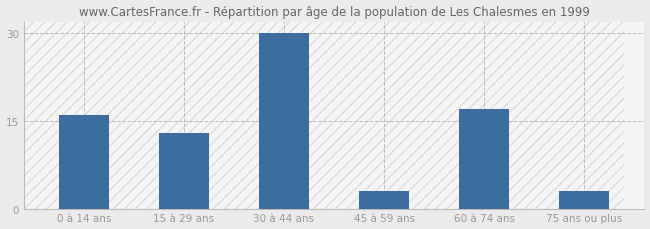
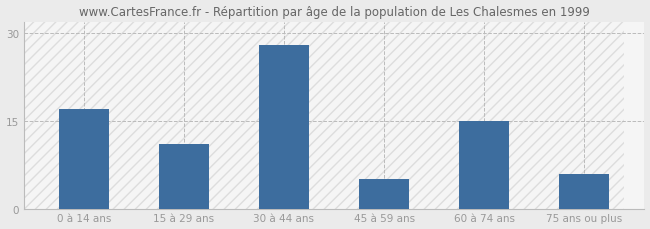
0 à 14 ans: 16 -> 17
15 à 29 ans: 13 -> 11
30 à 44 ans: 30 -> 28
45 à 59 ans: 3 -> 5
60 à 74 ans: 17 -> 15
75 ans ou plus: 3 -> 6
